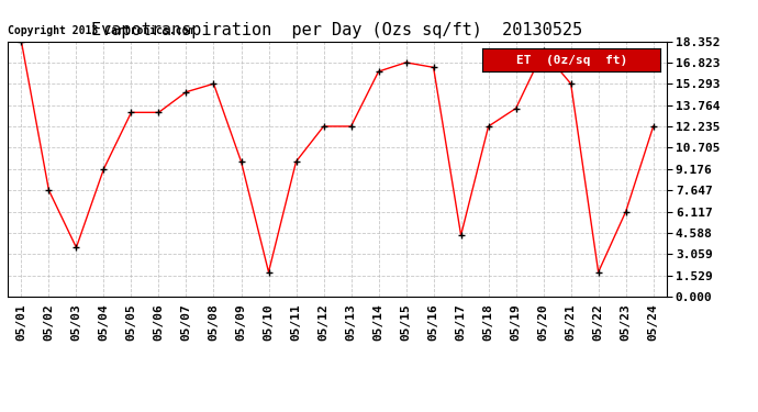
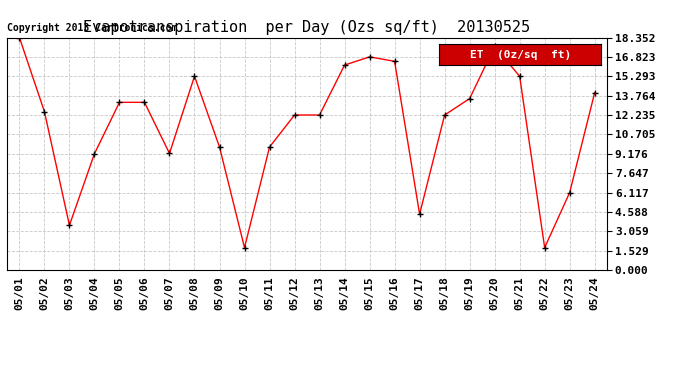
05/02: 7.6 -> 12.5
05/07: 14.7 -> 9.2
05/24: 12.2 -> 14.0
